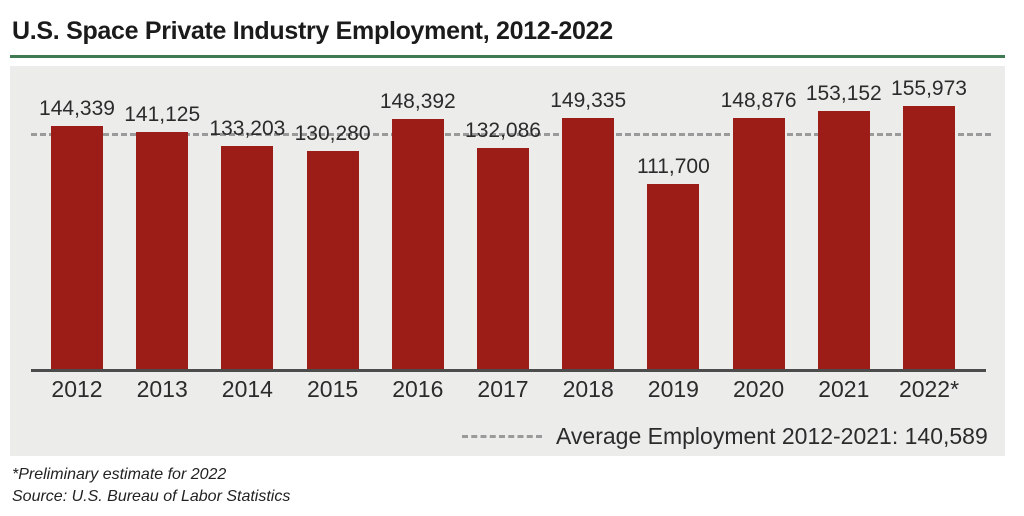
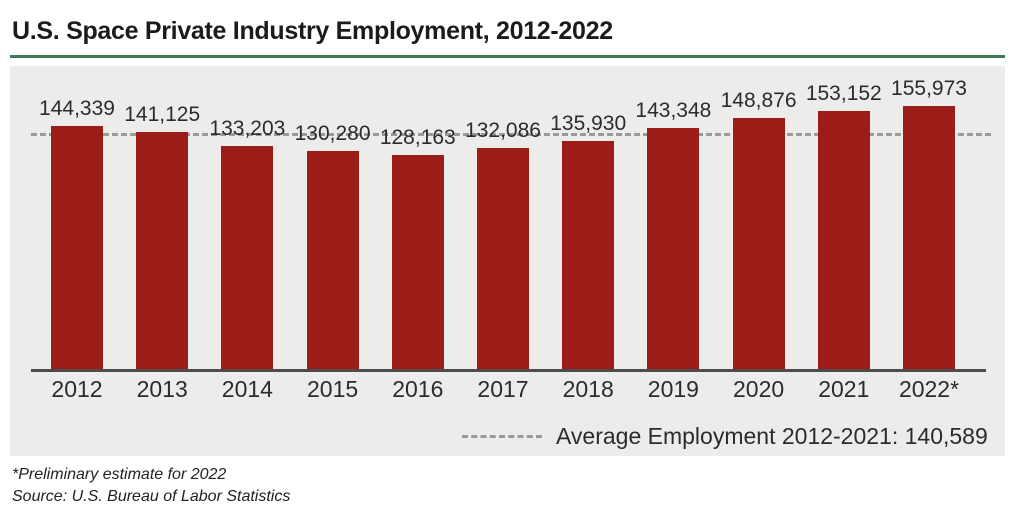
2016: 148,392 -> 128,163
2018: 149,335 -> 135,930
2019: 111,700 -> 143,348
